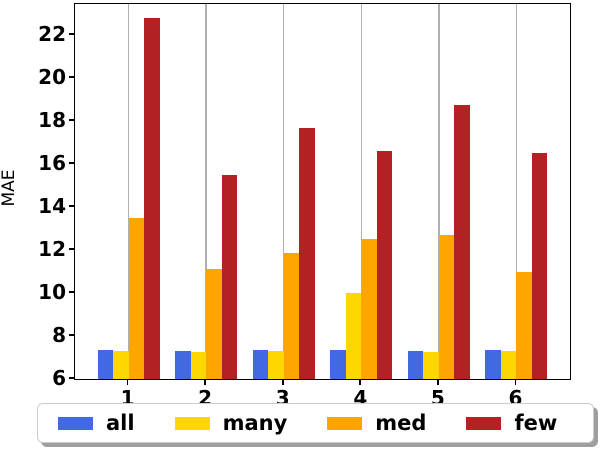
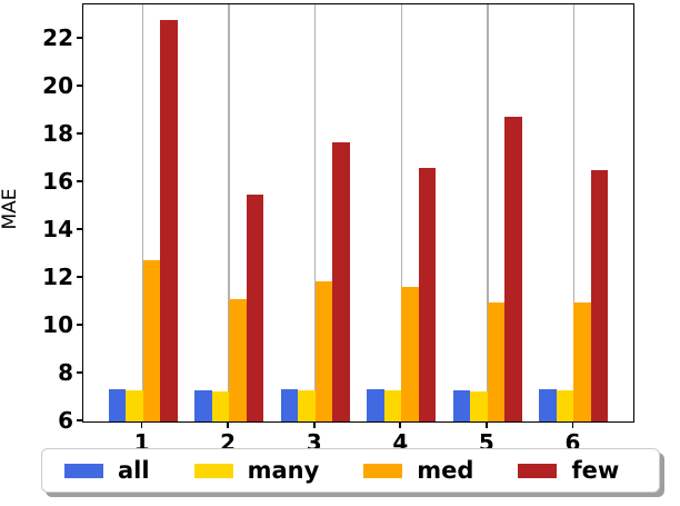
med/1: 13.5 -> 12.8
many/4: 10.0 -> 7.3
med/4: 12.5 -> 11.7
med/5: 12.7 -> 11.0
